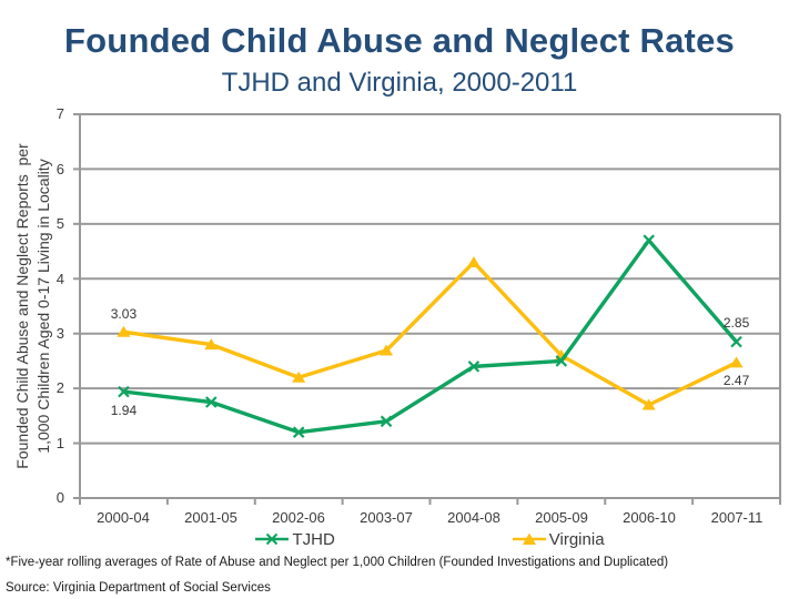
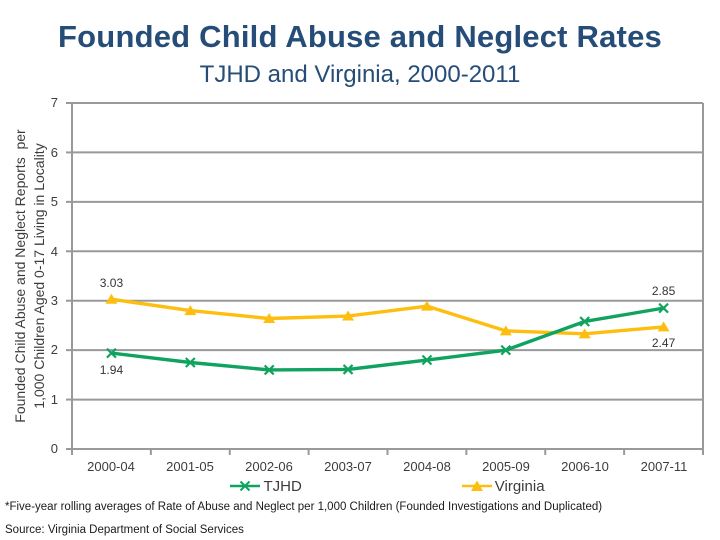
Virginia/2002-06: 2.2 -> 2.6
TJHD/2002-06: 1.2 -> 1.6
TJHD/2003-07: 1.4 -> 1.6
Virginia/2004-08: 4.3 -> 2.9
TJHD/2004-08: 2.4 -> 1.8
Virginia/2005-09: 2.6 -> 2.4
TJHD/2005-09: 2.5 -> 2.0
Virginia/2006-10: 1.7 -> 2.3
TJHD/2006-10: 4.7 -> 2.6
